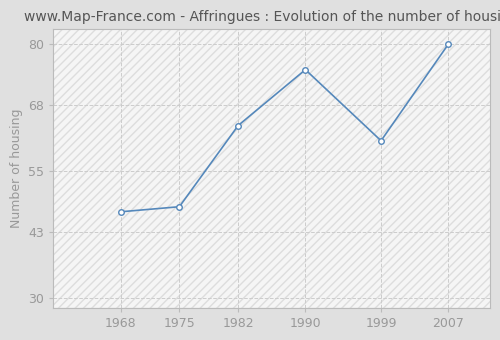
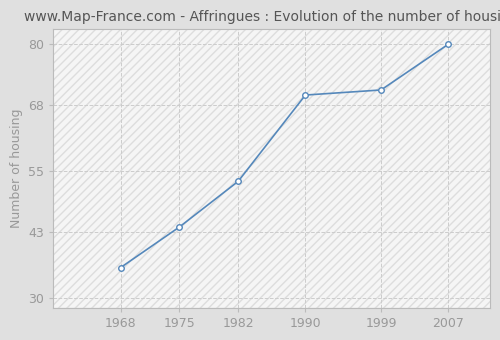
1968: 47 -> 36
1975: 48 -> 44
1982: 64 -> 53
1990: 75 -> 70
1999: 61 -> 71
